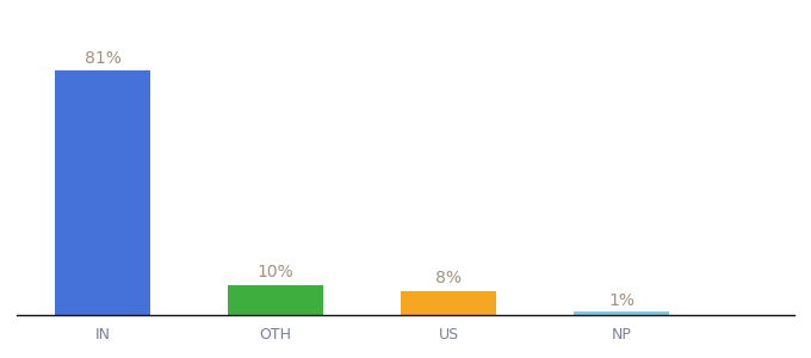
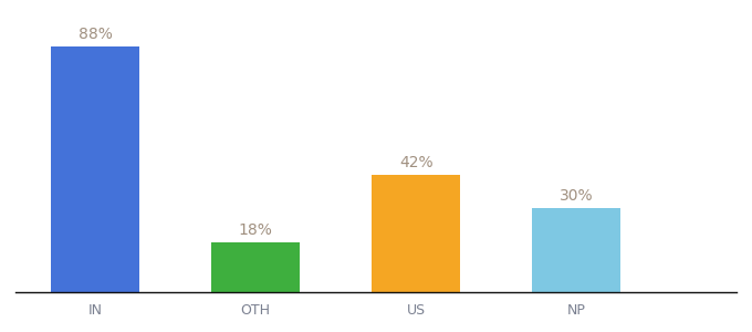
IN: 81% -> 88%
OTH: 10% -> 18%
US: 8% -> 42%
NP: 1% -> 30%
